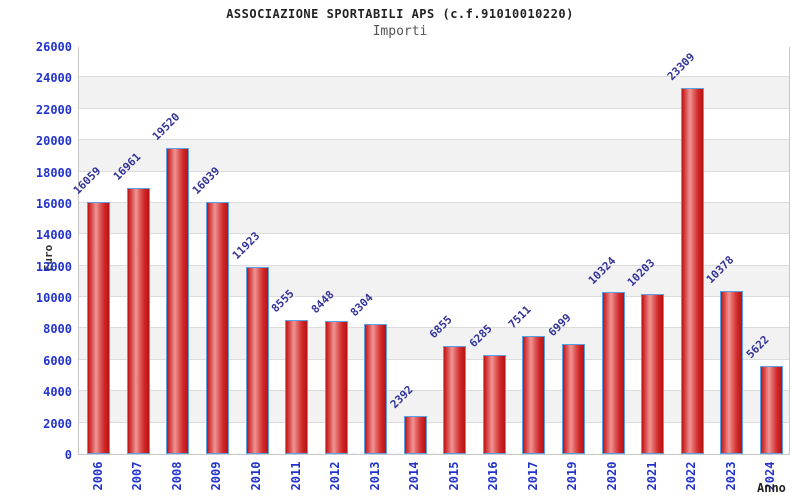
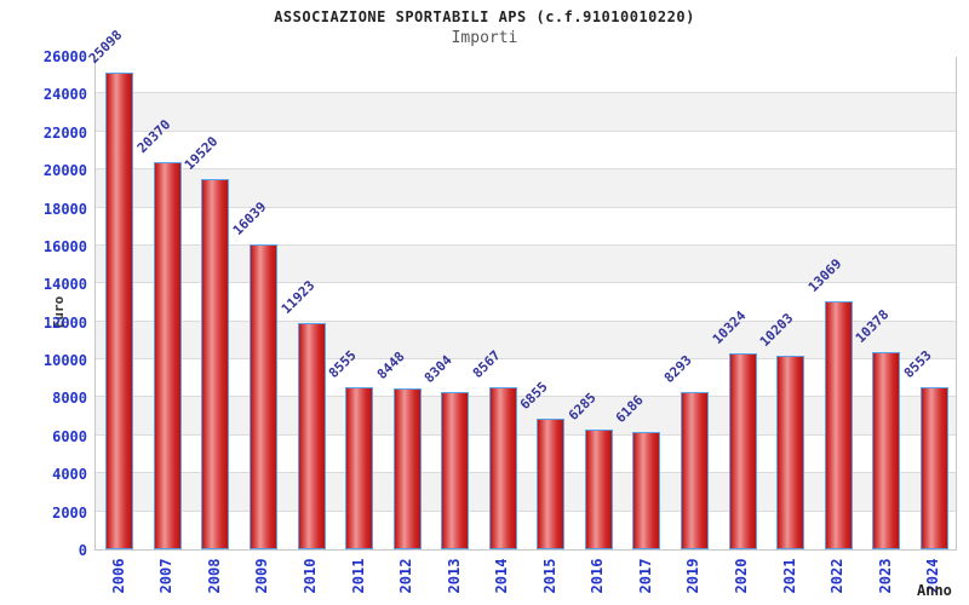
2006: 16059 -> 25098
2007: 16961 -> 20370
2014: 2392 -> 8567
2017: 7511 -> 6186
2019: 6999 -> 8293
2022: 23309 -> 13069
2024: 5622 -> 8553
